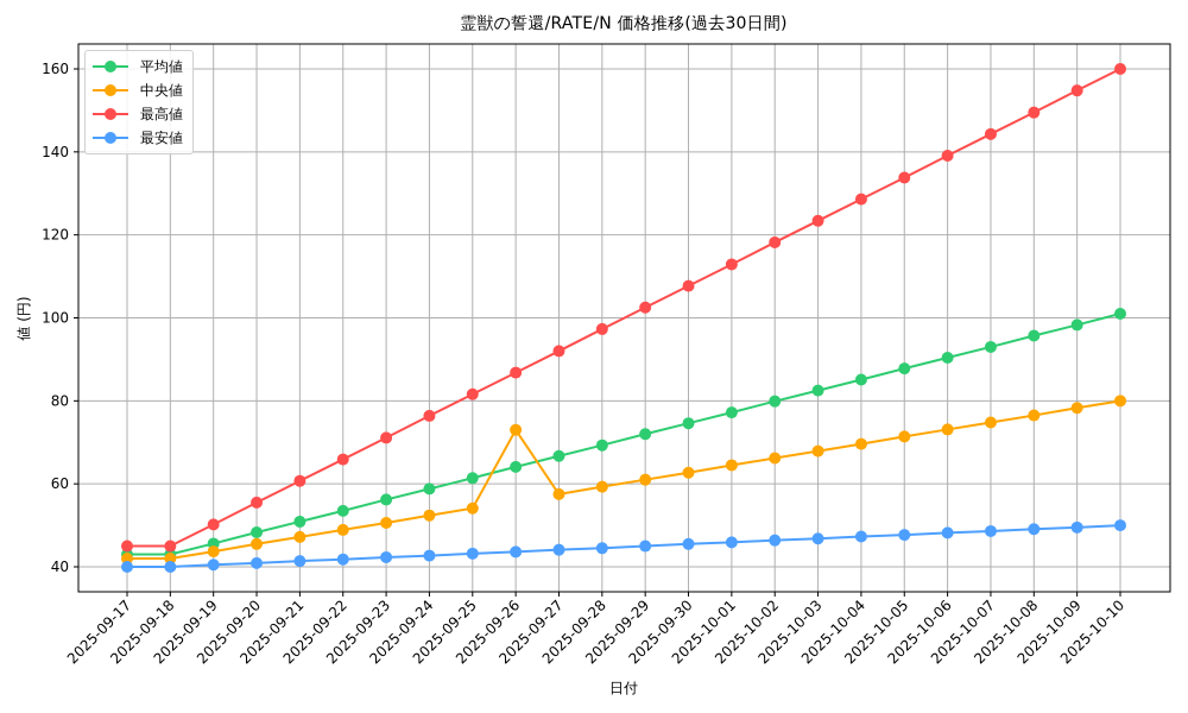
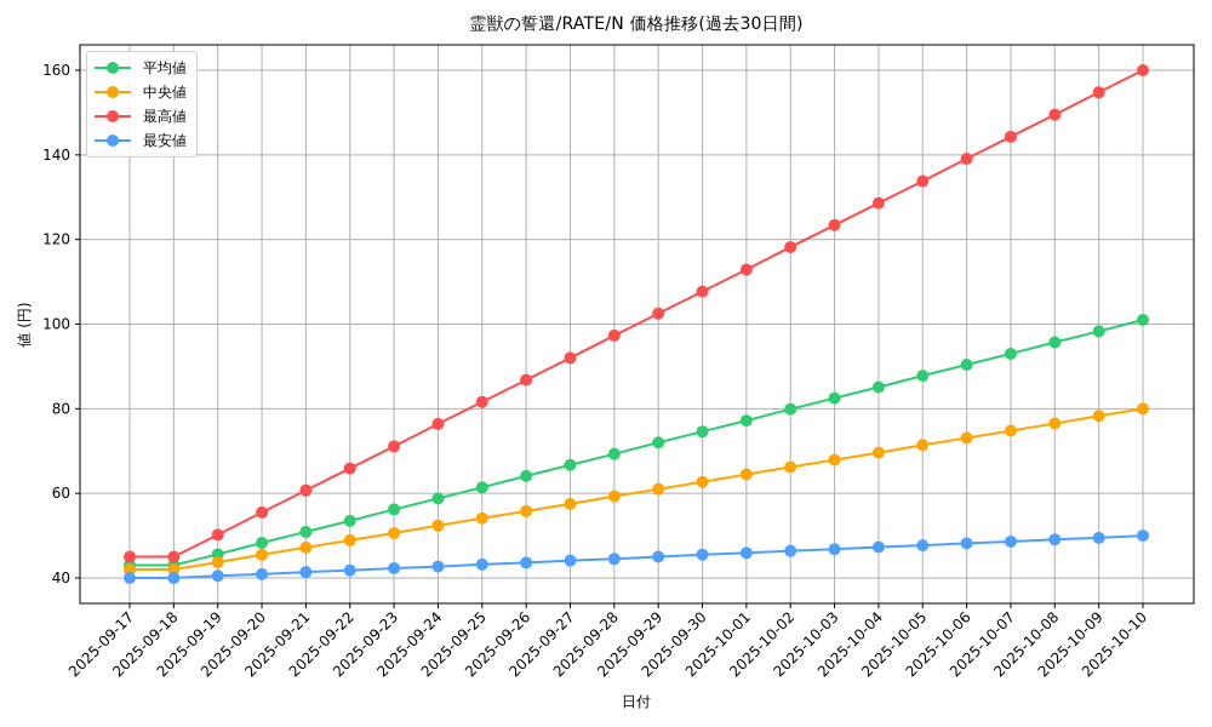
中央値/2025-09-26: 73 -> 56
